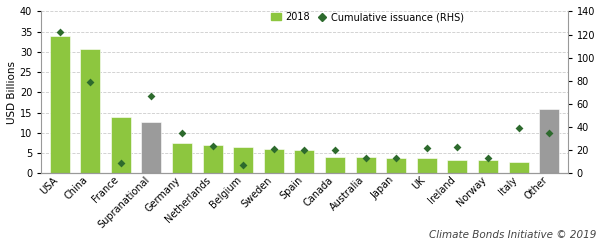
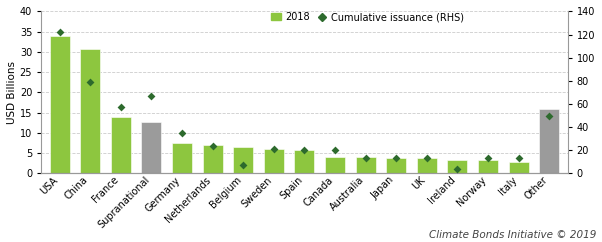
Cumulative issuance (RHS)/France: 9 -> 57
Cumulative issuance (RHS)/UK: 22 -> 13
Cumulative issuance (RHS)/Ireland: 23 -> 4
Cumulative issuance (RHS)/Italy: 39 -> 13
Cumulative issuance (RHS)/Other: 35 -> 50
